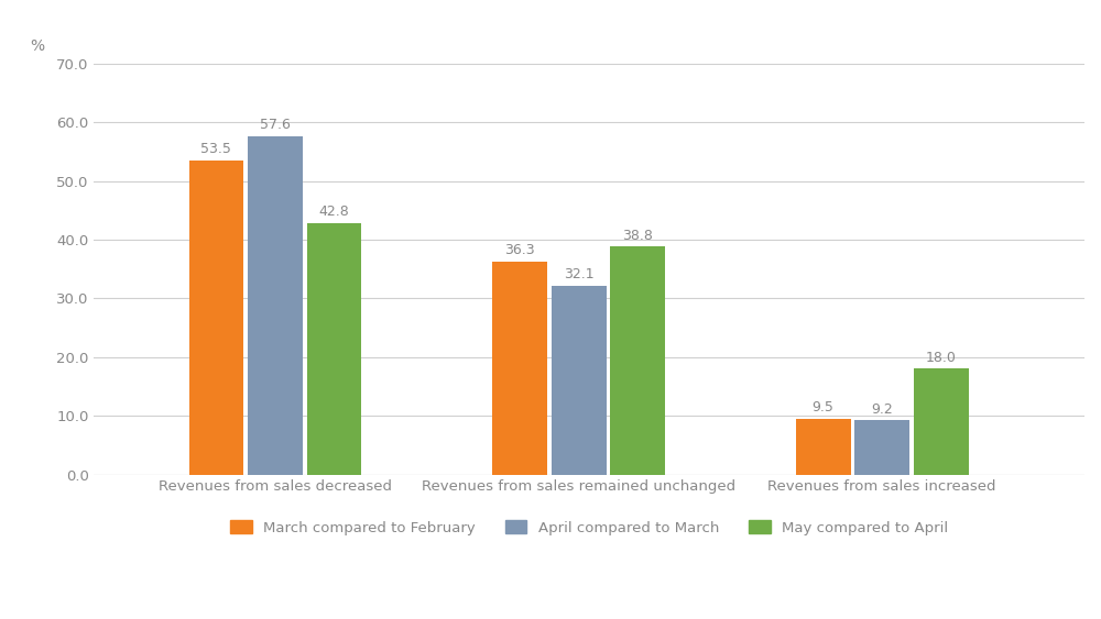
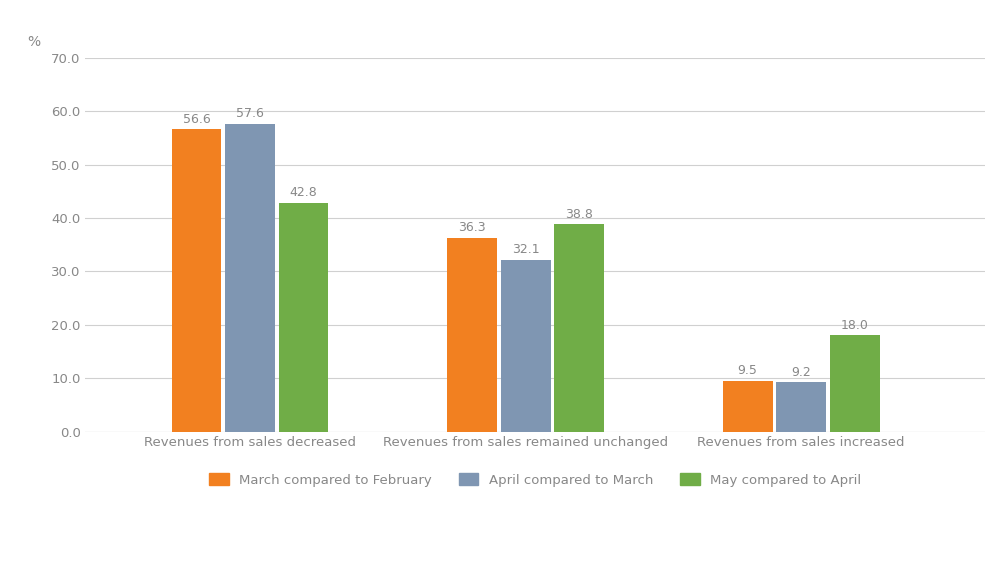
March compared to February/Revenues from sales decreased: 53.5 -> 56.6
